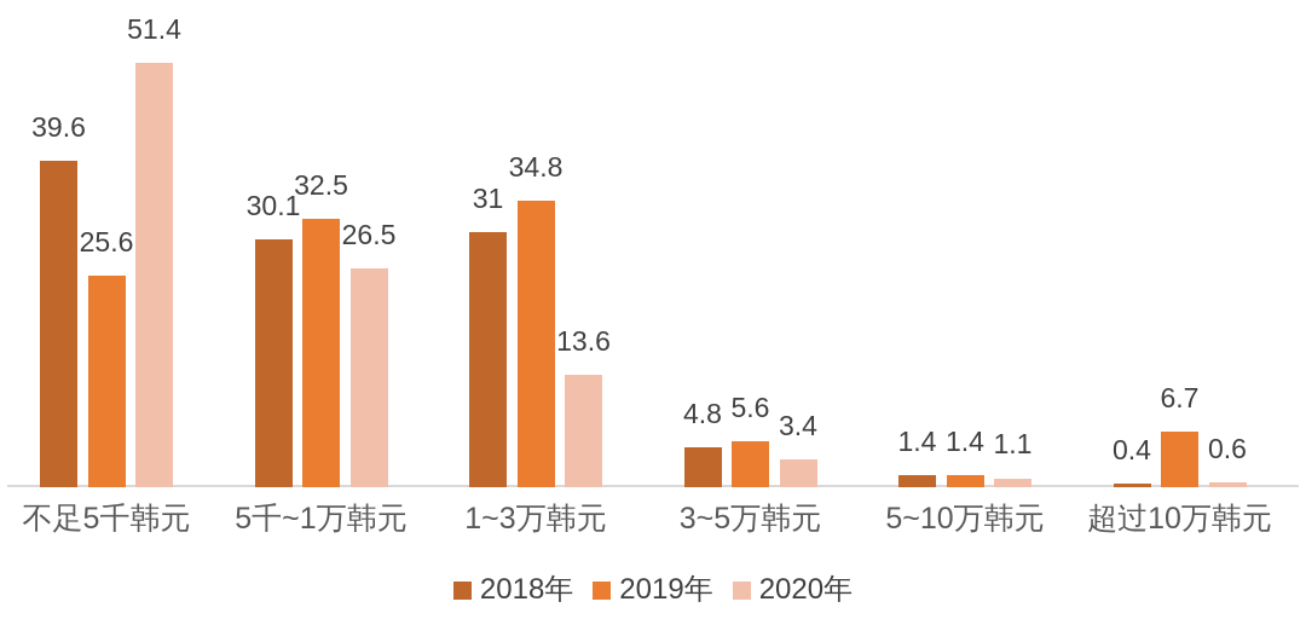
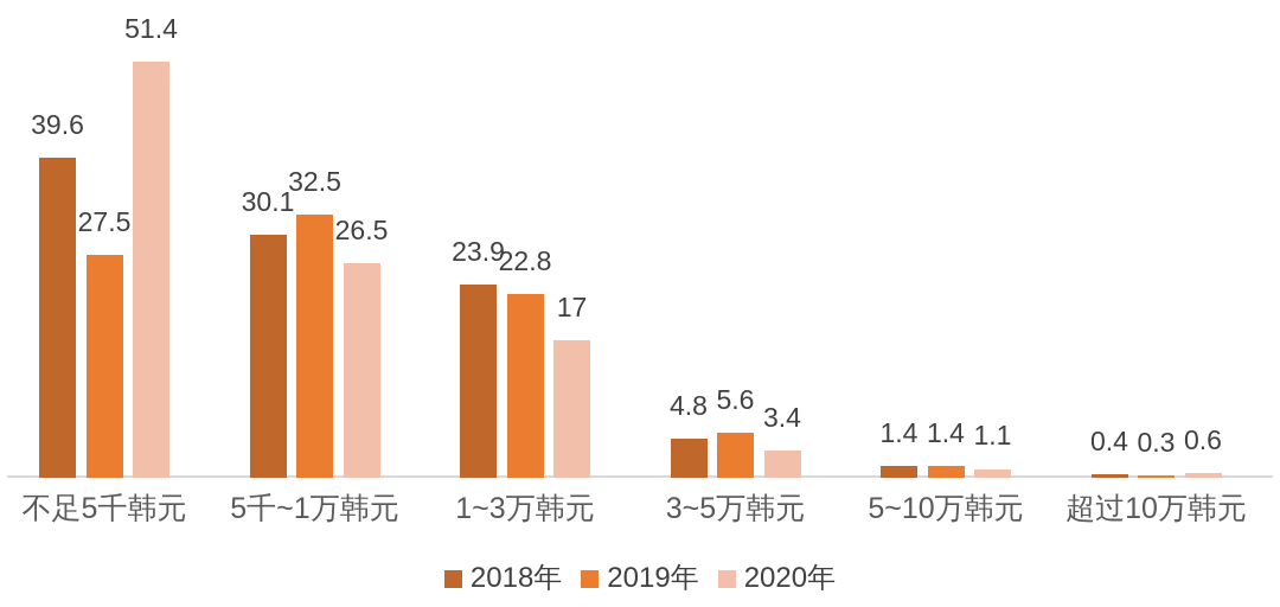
2019年/不足5千韩元: 25.6 -> 27.5
2018年/1~3万韩元: 31 -> 23.9
2019年/1~3万韩元: 34.8 -> 22.8
2020年/1~3万韩元: 13.6 -> 17
2019年/超过10万韩元: 6.7 -> 0.3
